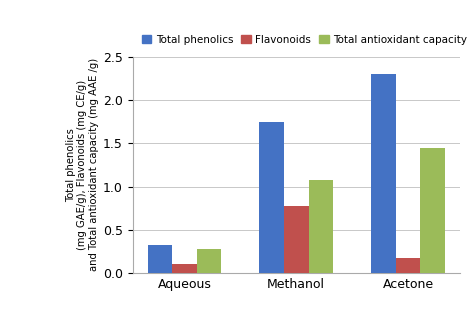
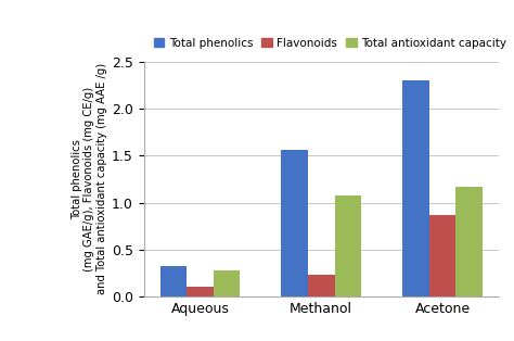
Total phenolics/Methanol: 1.74 -> 1.56
Flavonoids/Methanol: 0.78 -> 0.23
Flavonoids/Acetone: 0.18 -> 0.87
Total antioxidant capacity/Acetone: 1.44 -> 1.17
